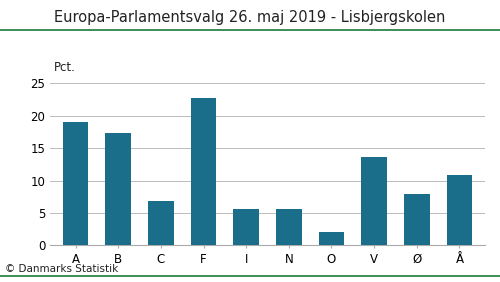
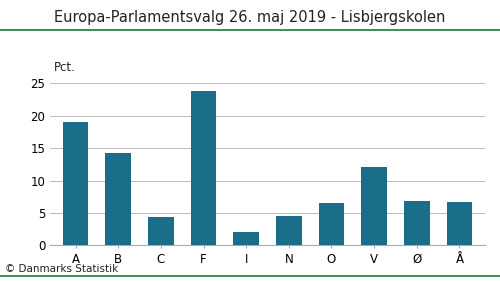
B: 17.4 -> 14.3
C: 6.8 -> 4.3
F: 22.8 -> 23.8
I: 5.6 -> 2.1
N: 5.6 -> 4.6
O: 2.0 -> 6.6
V: 13.6 -> 12.1
Ø: 8.0 -> 6.9
Å: 10.8 -> 6.7
